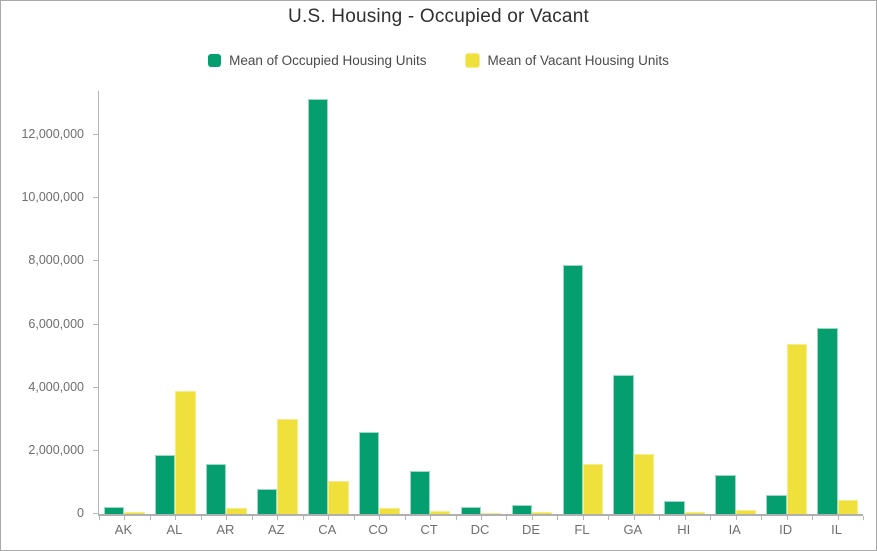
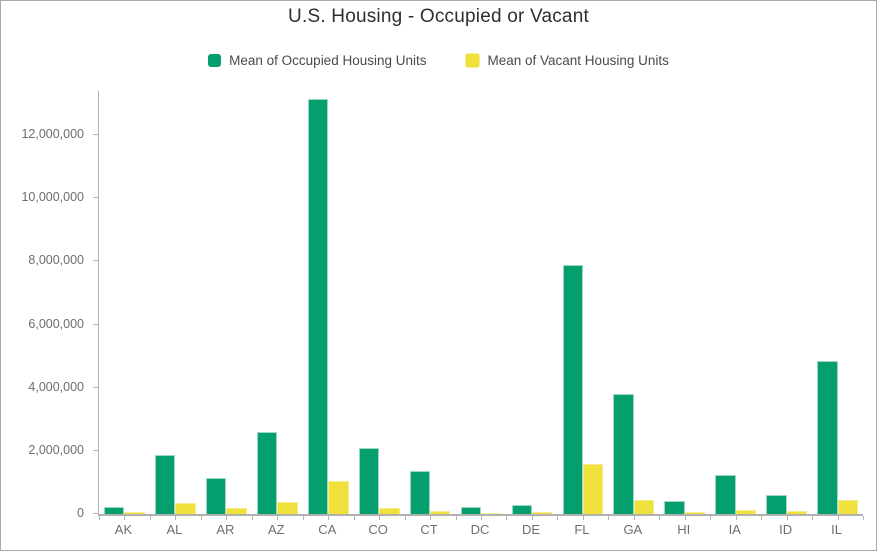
Mean of Vacant Housing Units/AL: 3900000 -> 400000
Mean of Occupied Housing Units/AR: 1600000 -> 1100000
Mean of Occupied Housing Units/AZ: 800000 -> 2600000
Mean of Vacant Housing Units/AZ: 3000000 -> 400000
Mean of Occupied Housing Units/CO: 2600000 -> 2100000
Mean of Occupied Housing Units/GA: 4400000 -> 3800000
Mean of Vacant Housing Units/GA: 1900000 -> 400000
Mean of Vacant Housing Units/ID: 5400000 -> 100000
Mean of Occupied Housing Units/IL: 5900000 -> 4800000
